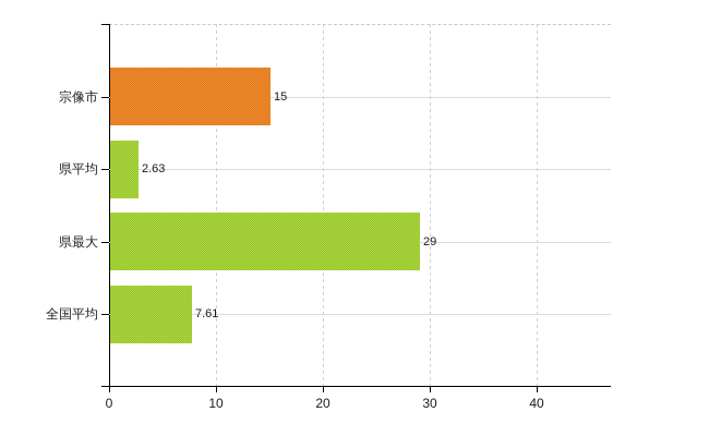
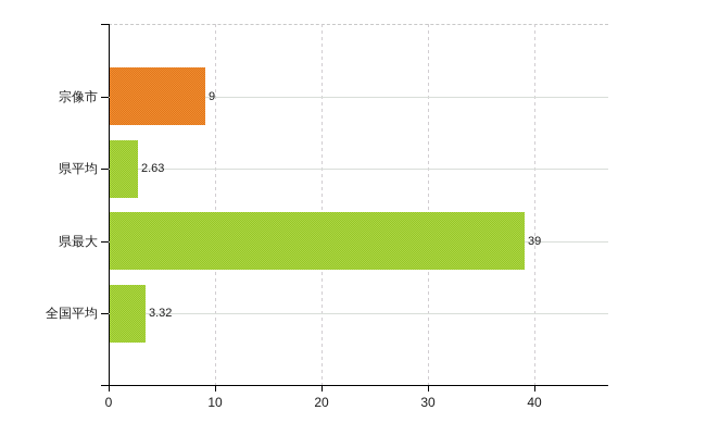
宗像市: 15 -> 9
県最大: 29 -> 39
全国平均: 7.61 -> 3.32
